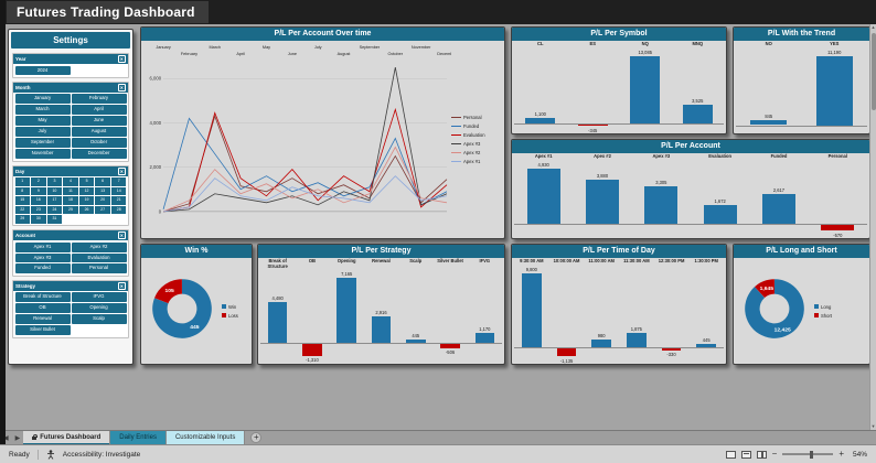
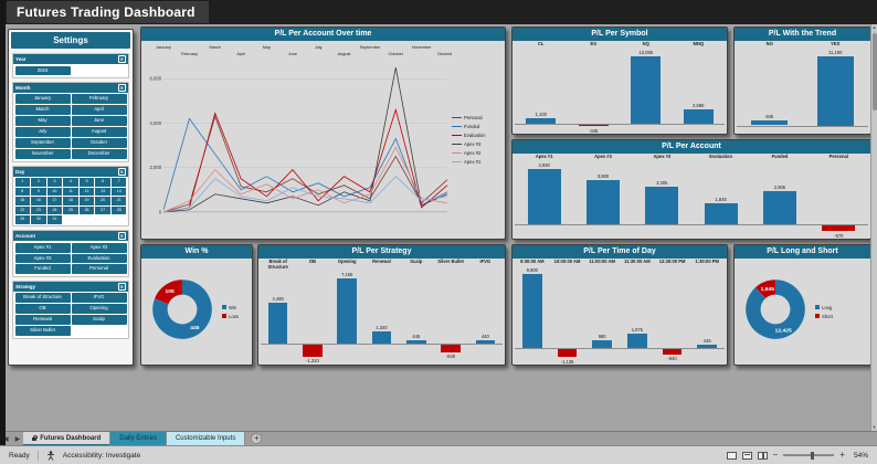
P/L Per Symbol/MNQ: 3,525 -> 2,680
P/L Per Account/Evaluation: 1,672 -> 1,845
P/L Per Account/Funded: 2,617 -> 2,905
P/L Per Strategy/Renewal: 2,916 -> 1,340
P/L Per Strategy/Silver Bullet: -506 -> -840
P/L Per Strategy/IFVG: 1,170 -> 440
P/L Per Time of Day/12:30:00 PM: -330 -> -840
